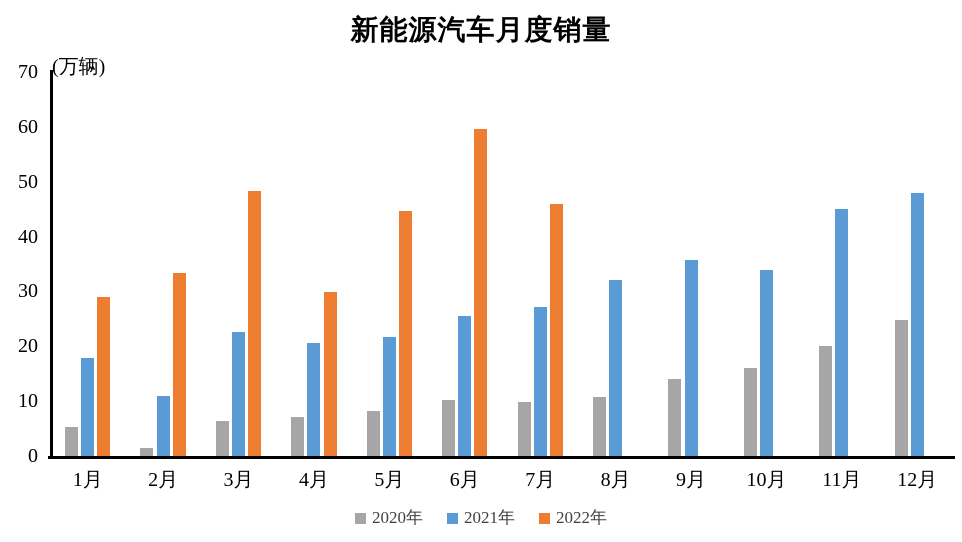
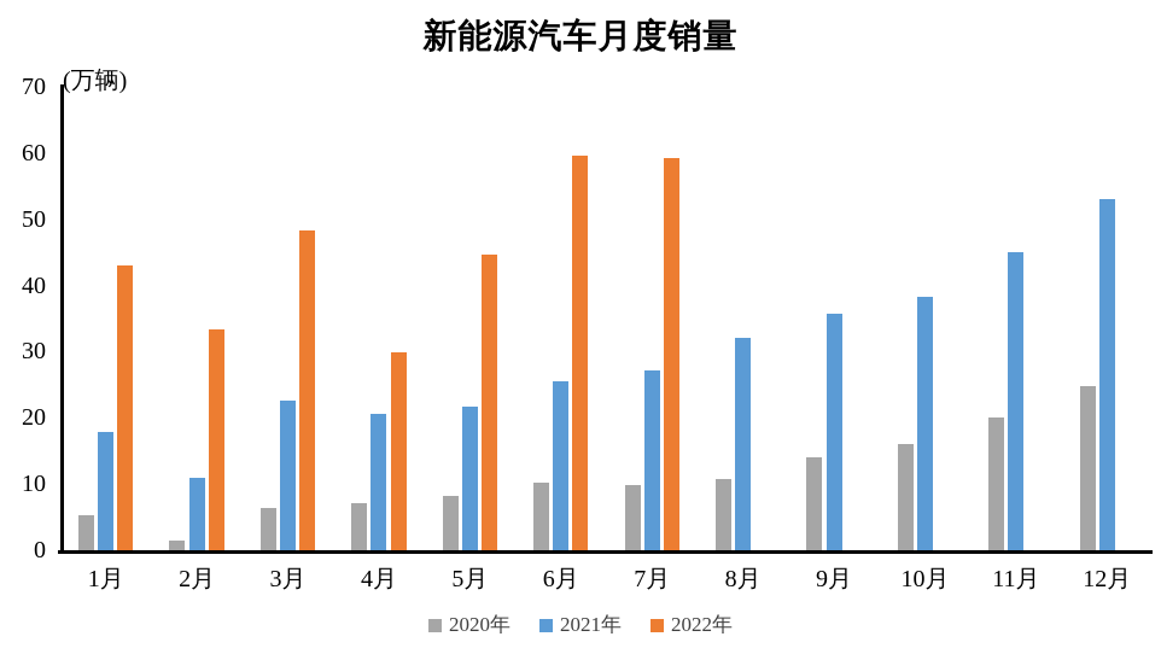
2022年/1月: 29 -> 43
2022年/7月: 46 -> 59
2021年/10月: 34 -> 38
2021年/12月: 48 -> 53
